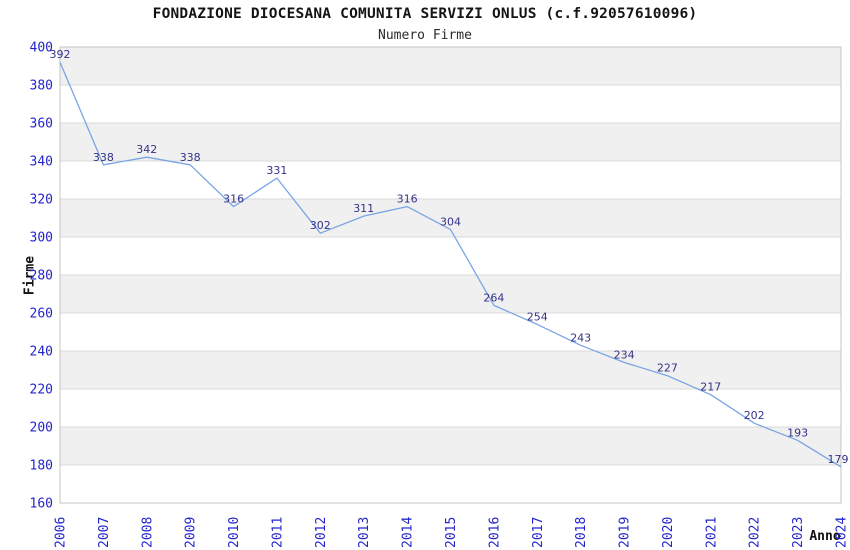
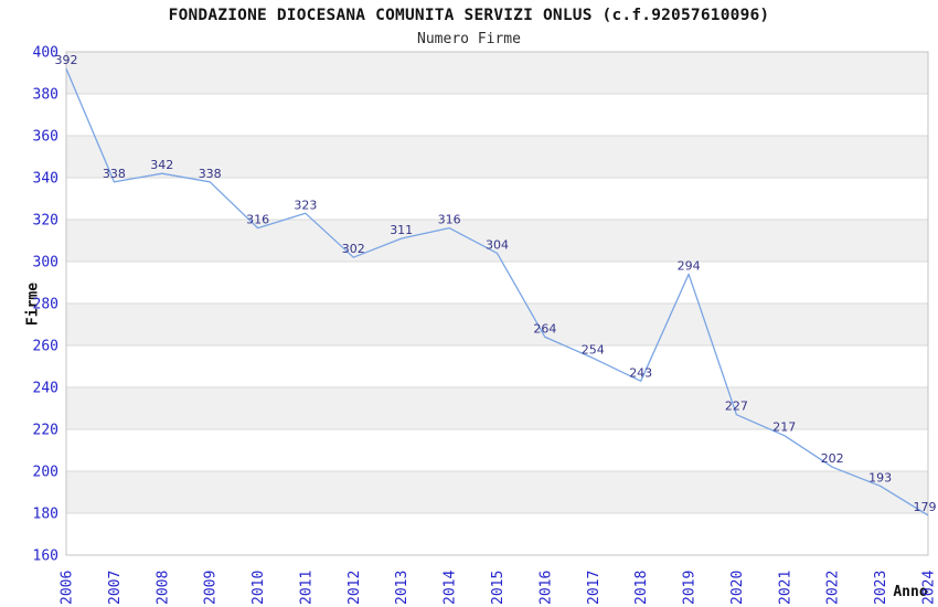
2011: 331 -> 323
2019: 234 -> 294
